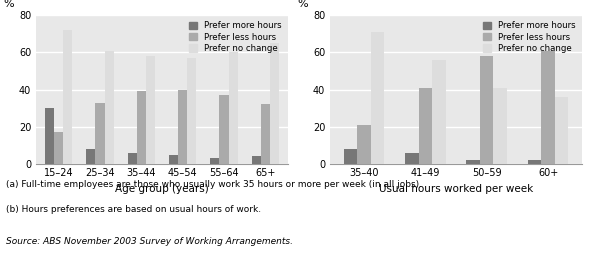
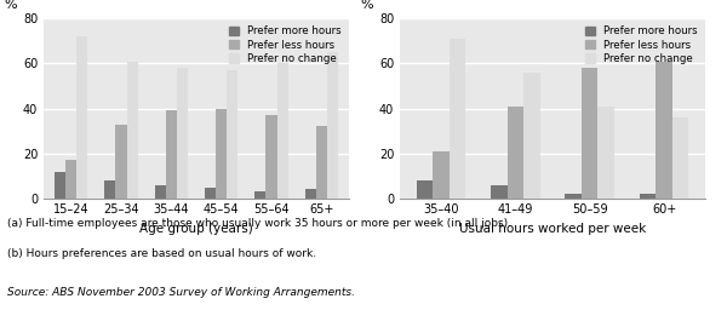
Prefer more hours/15–24: 30 -> 12
